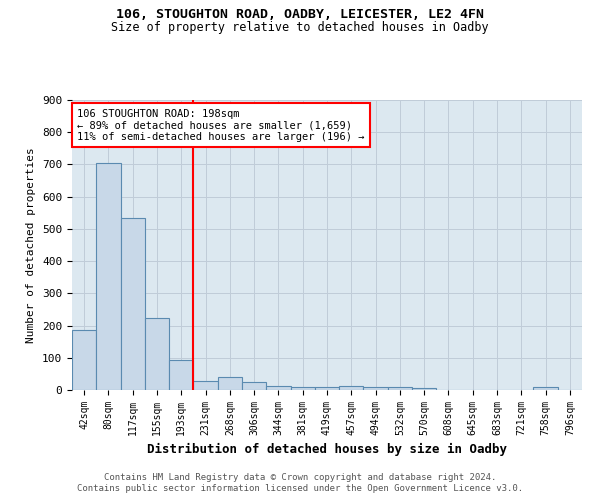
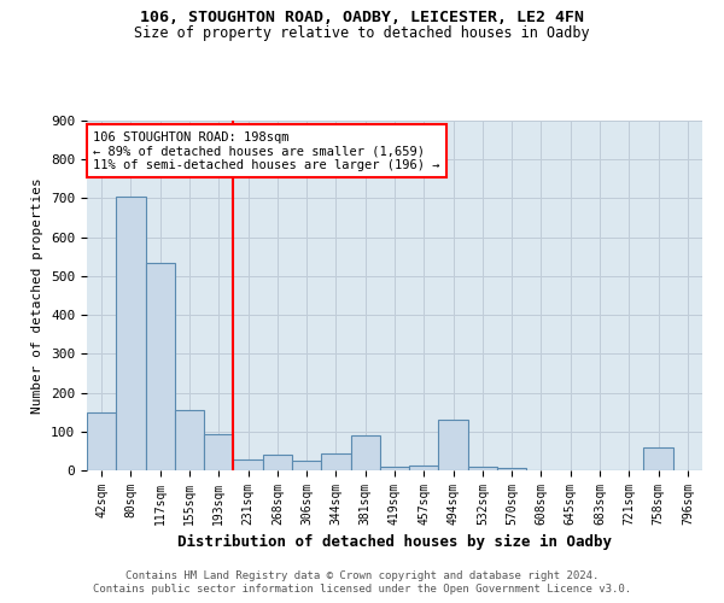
42sqm: 185 -> 150
155sqm: 222 -> 155
344sqm: 12 -> 45
381sqm: 10 -> 90
494sqm: 9 -> 130
758sqm: 8 -> 60
